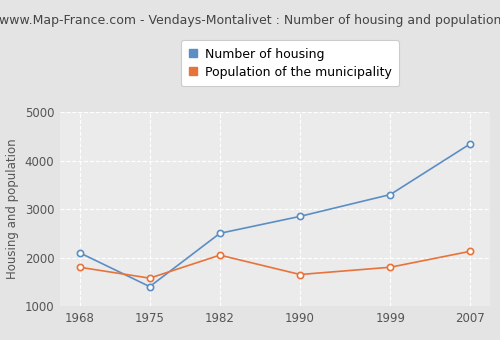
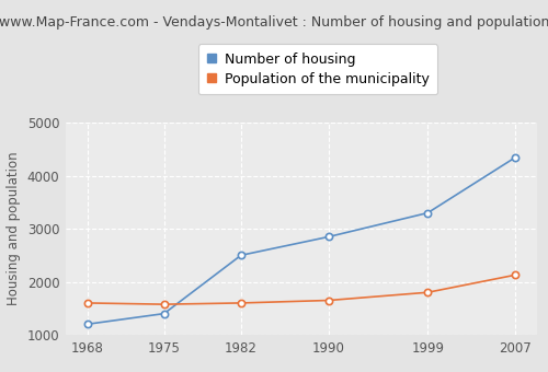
Number of housing/1968: 2100 -> 1200
Population of the municipality/1968: 1800 -> 1600
Population of the municipality/1982: 2050 -> 1600
